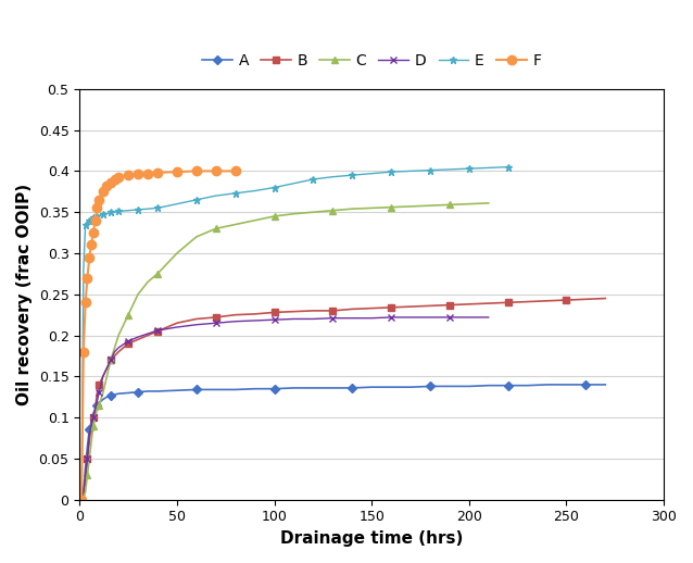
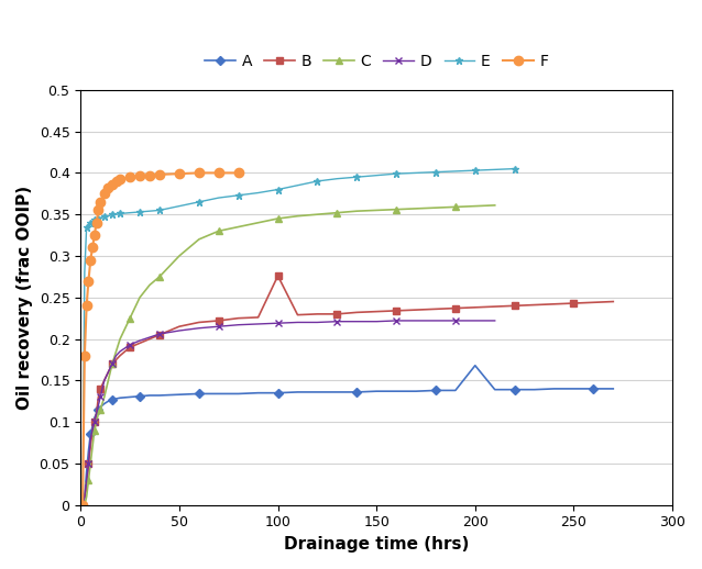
B/100: 0.228 -> 0.276
A/200: 0.138 -> 0.168
